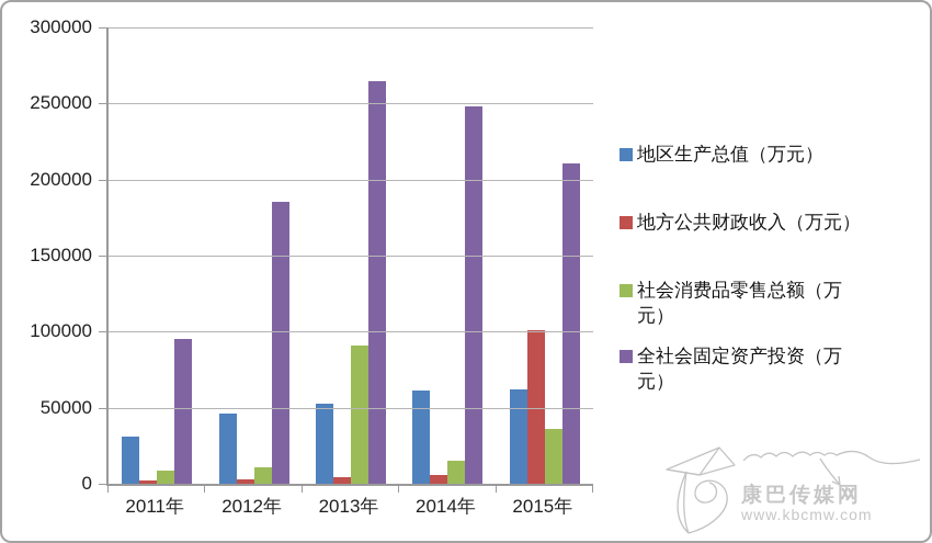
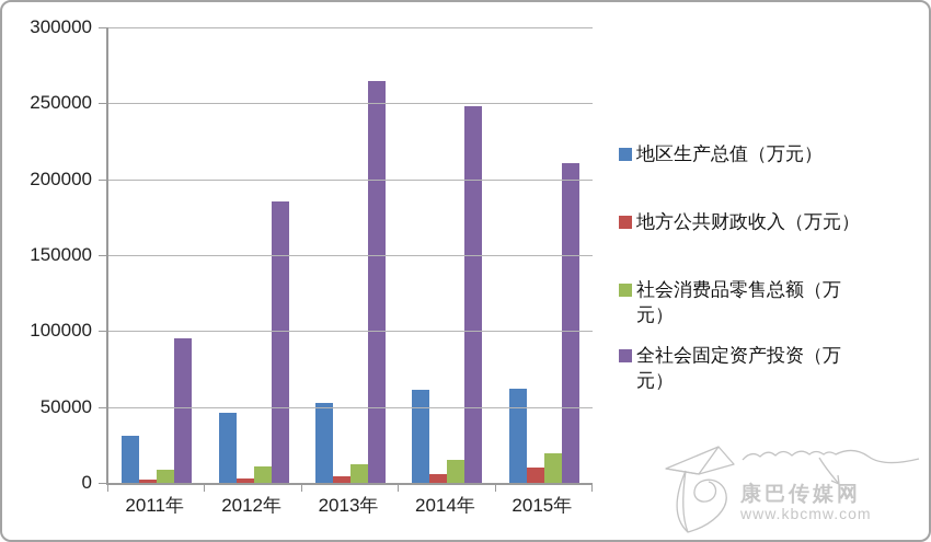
社会消费品零售总额（万元）/2013年: 91000 -> 12000
地方公共财政收入（万元）/2015年: 101000 -> 10000
社会消费品零售总额（万元）/2015年: 36000 -> 20000
